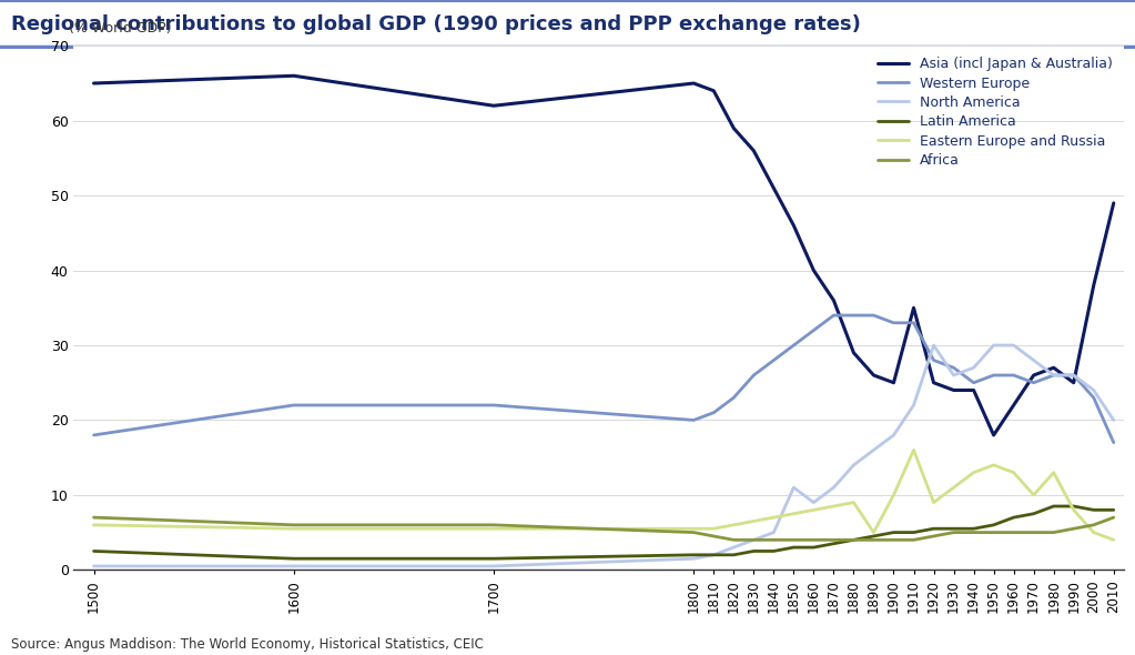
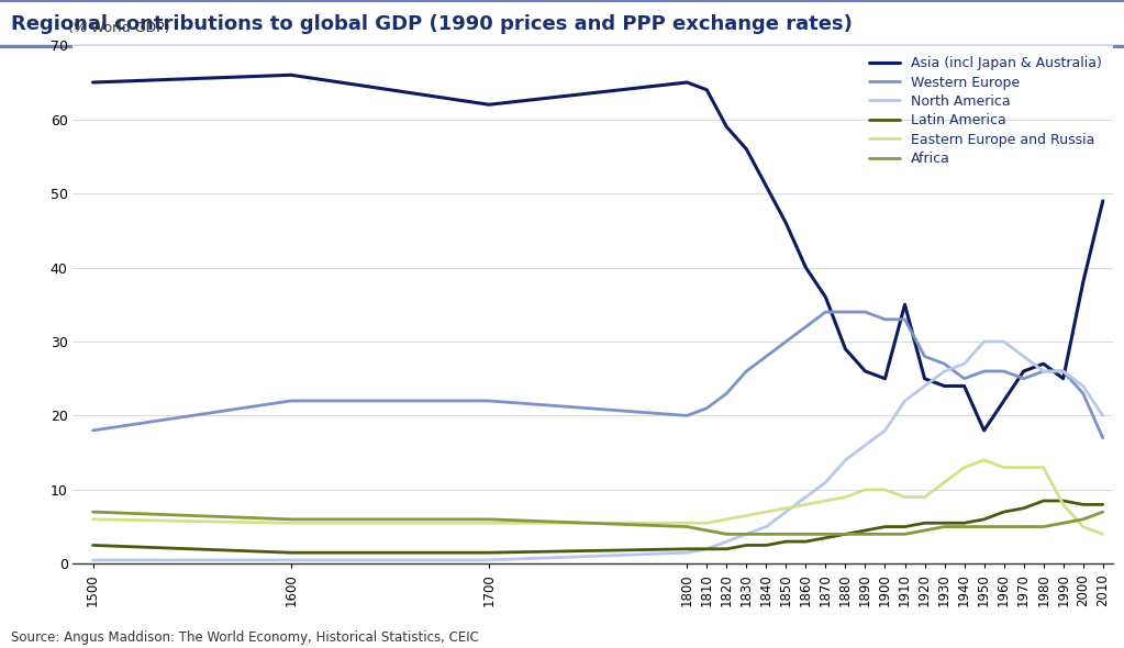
North America/1850: 11.0 -> 7.0
Eastern Europe and Russia/1890: 5.0 -> 10.0
Eastern Europe and Russia/1910: 16.0 -> 9.0
North America/1920: 30.0 -> 24.0
Eastern Europe and Russia/1970: 10.0 -> 13.0
